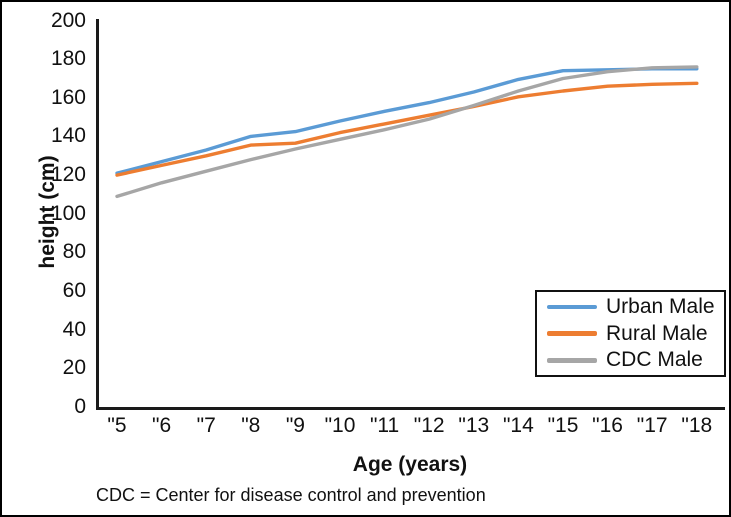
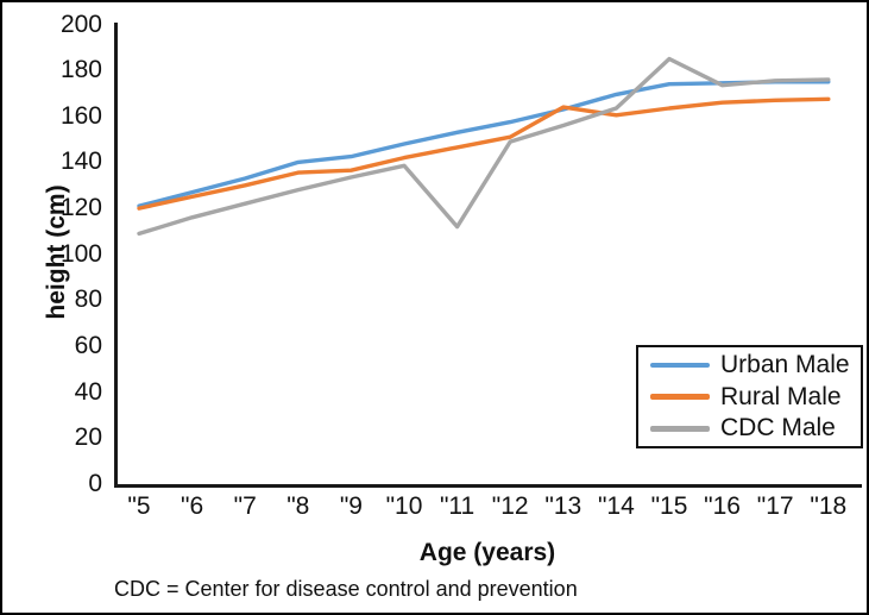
CDC Male/"11: 144 -> 112
Rural Male/"13: 156 -> 164
CDC Male/"15: 170 -> 185
